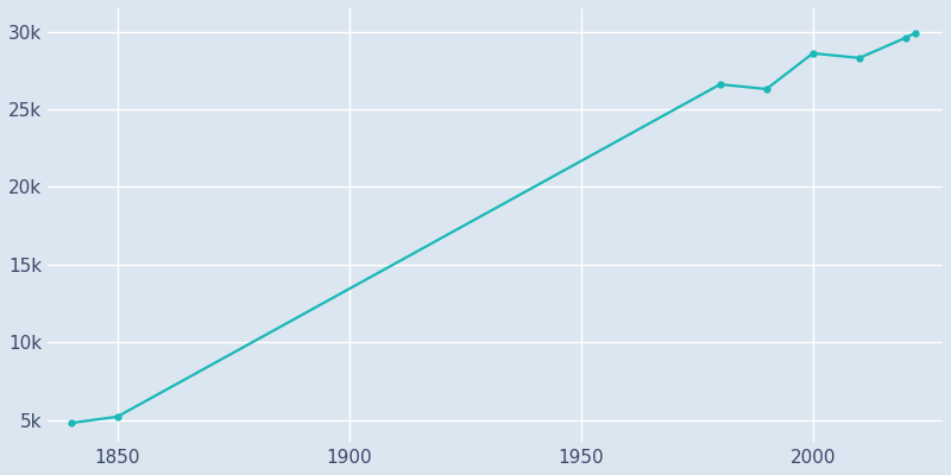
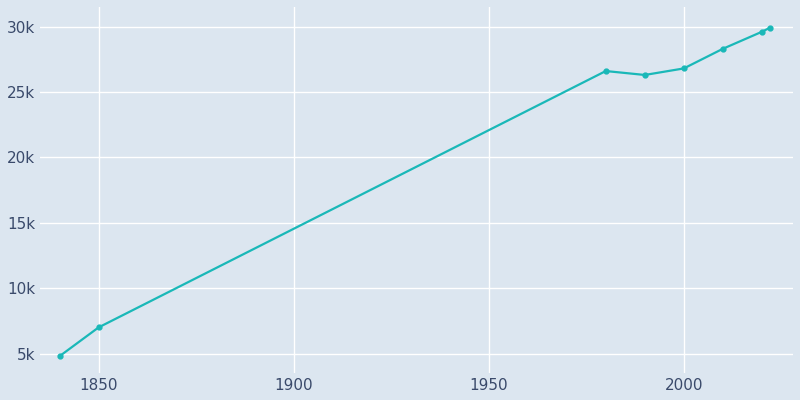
1850: 5.2k -> 7.0k
2000: 28.6k -> 26.8k
